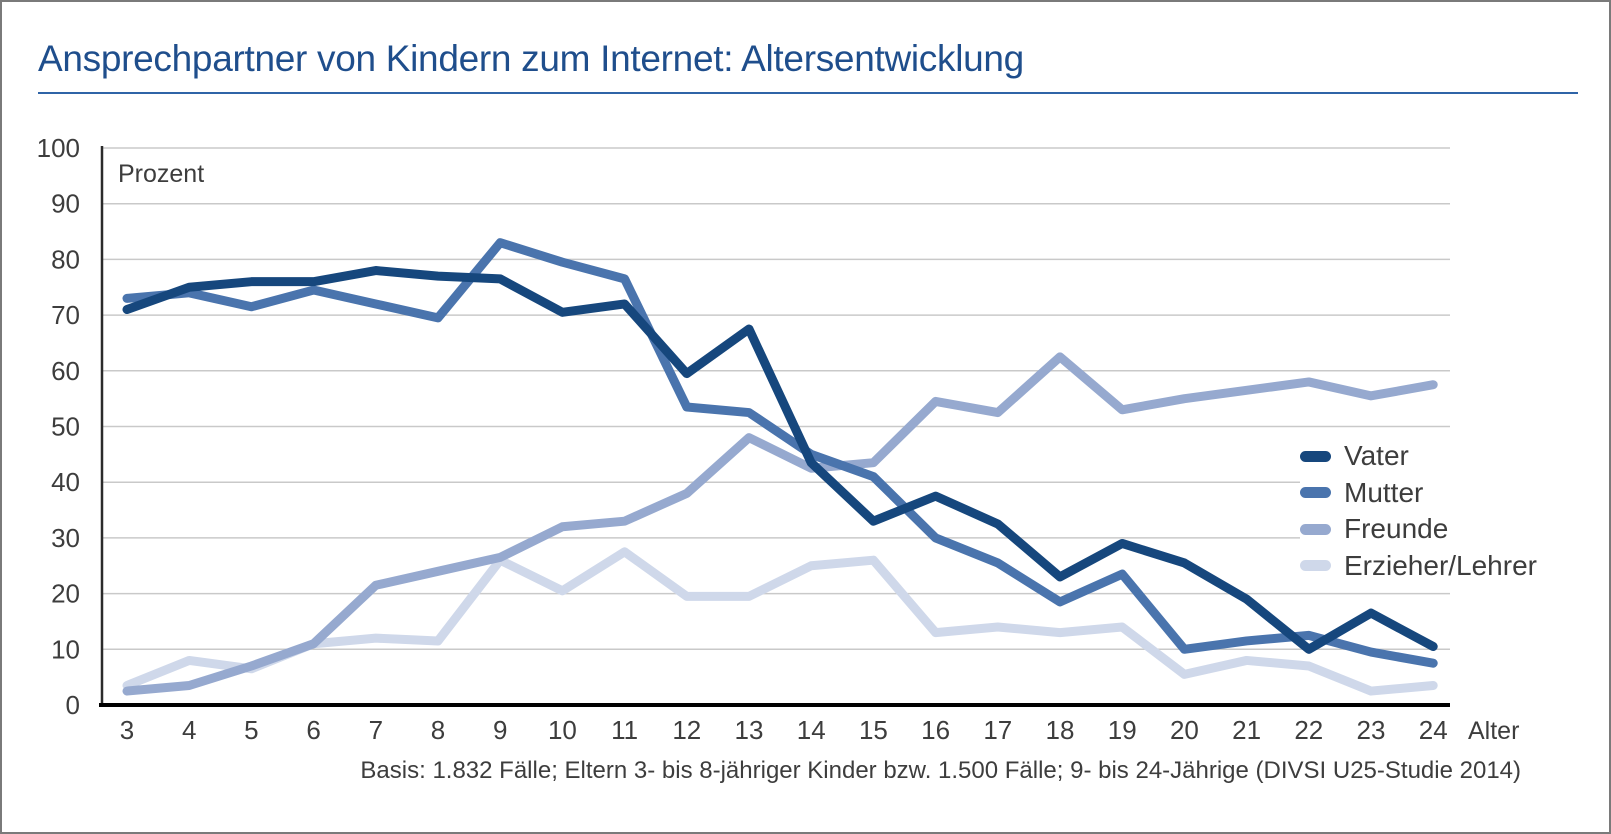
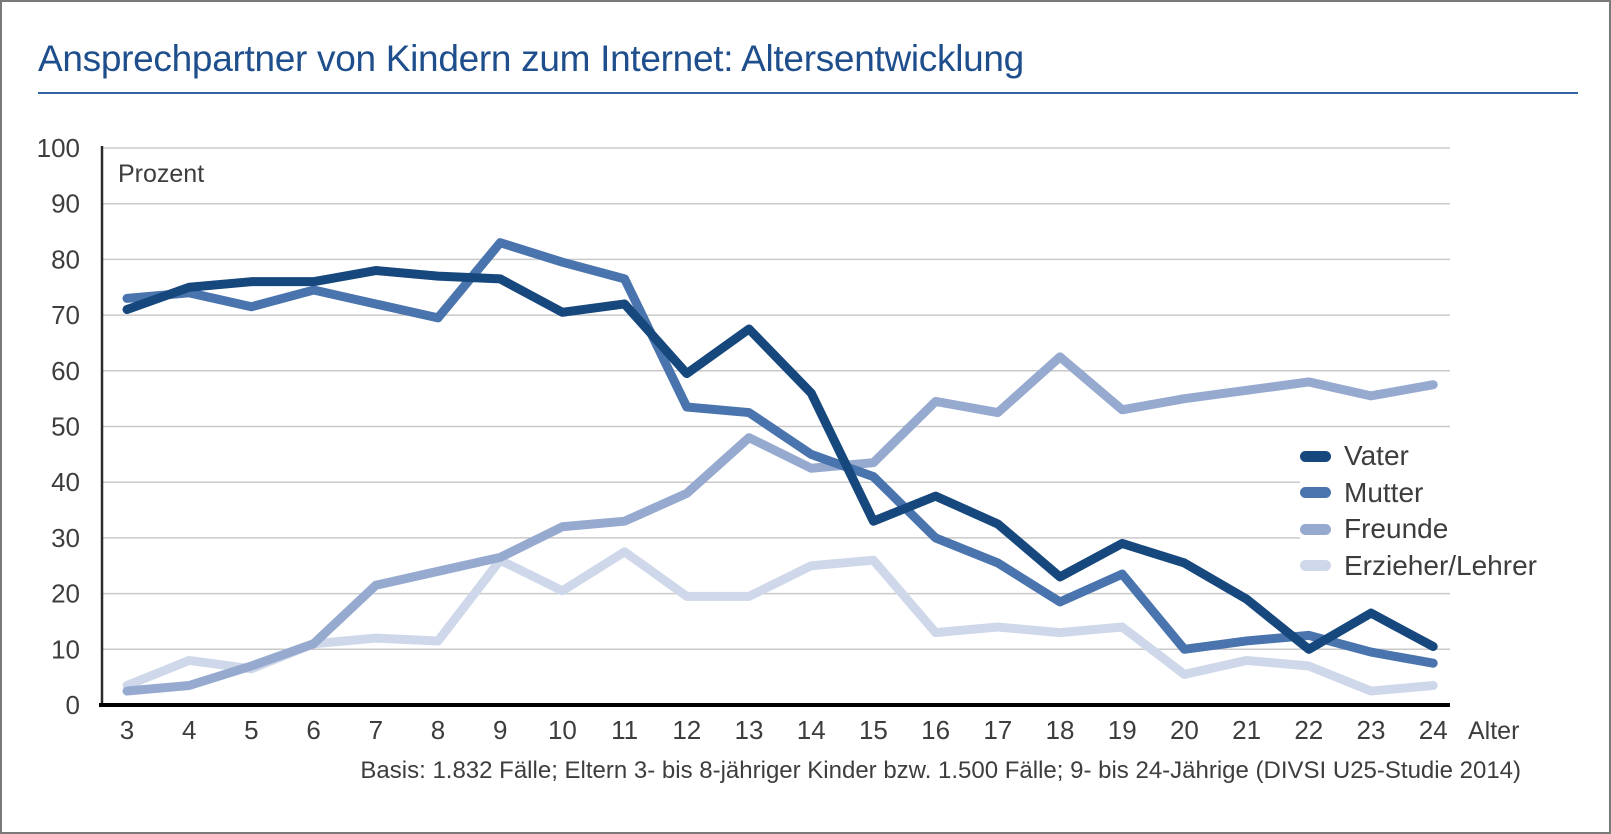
Vater/14: 44 -> 56
